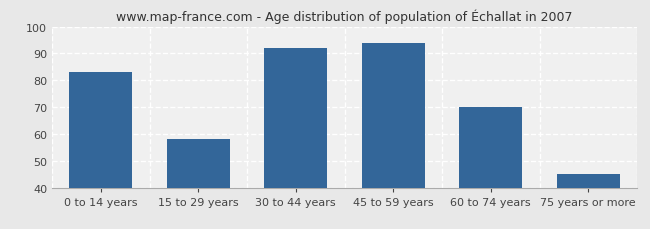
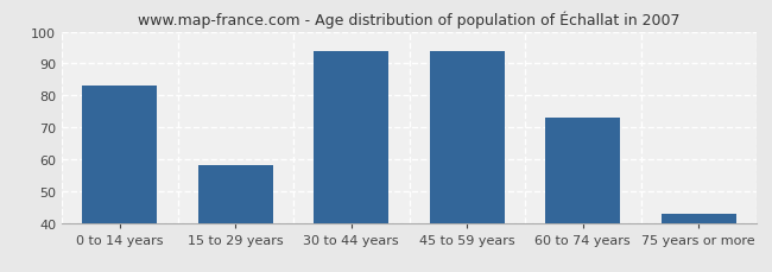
30 to 44 years: 92 -> 94
60 to 74 years: 70 -> 73
75 years or more: 45 -> 43
